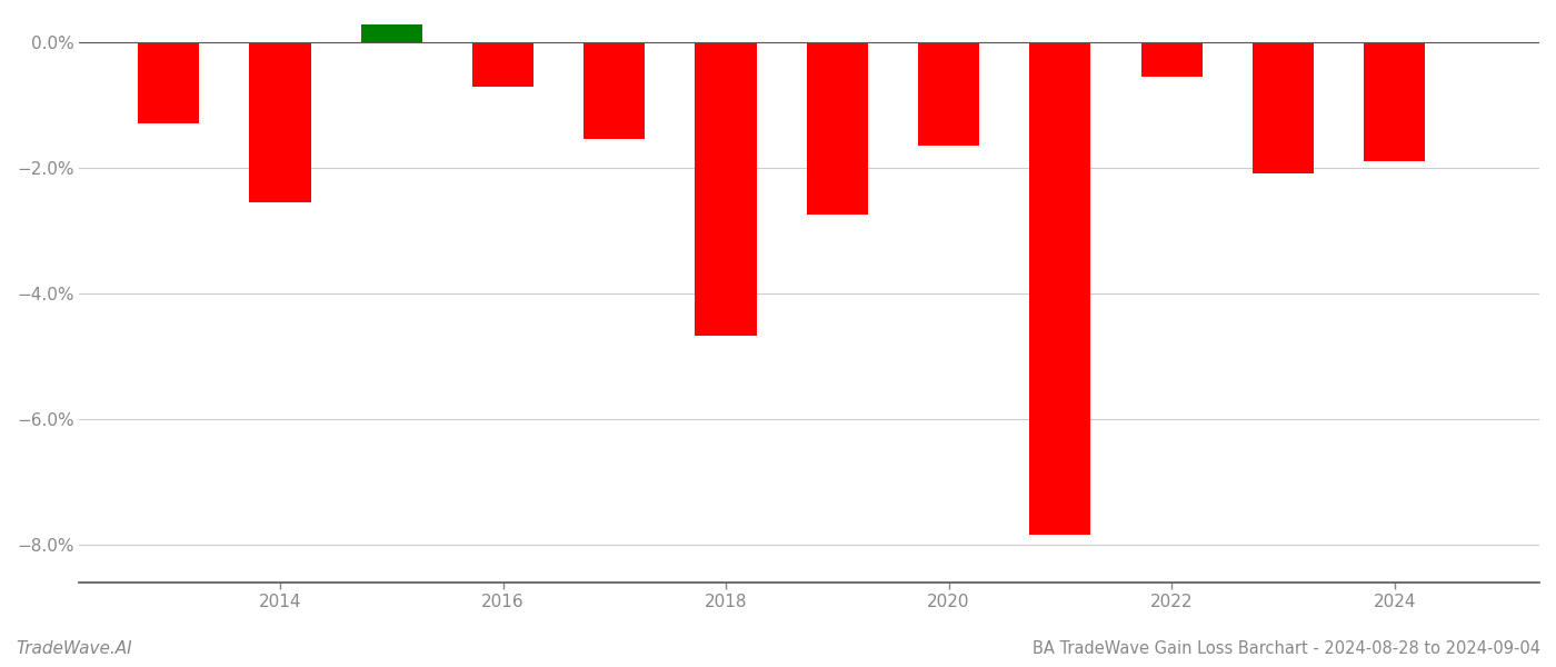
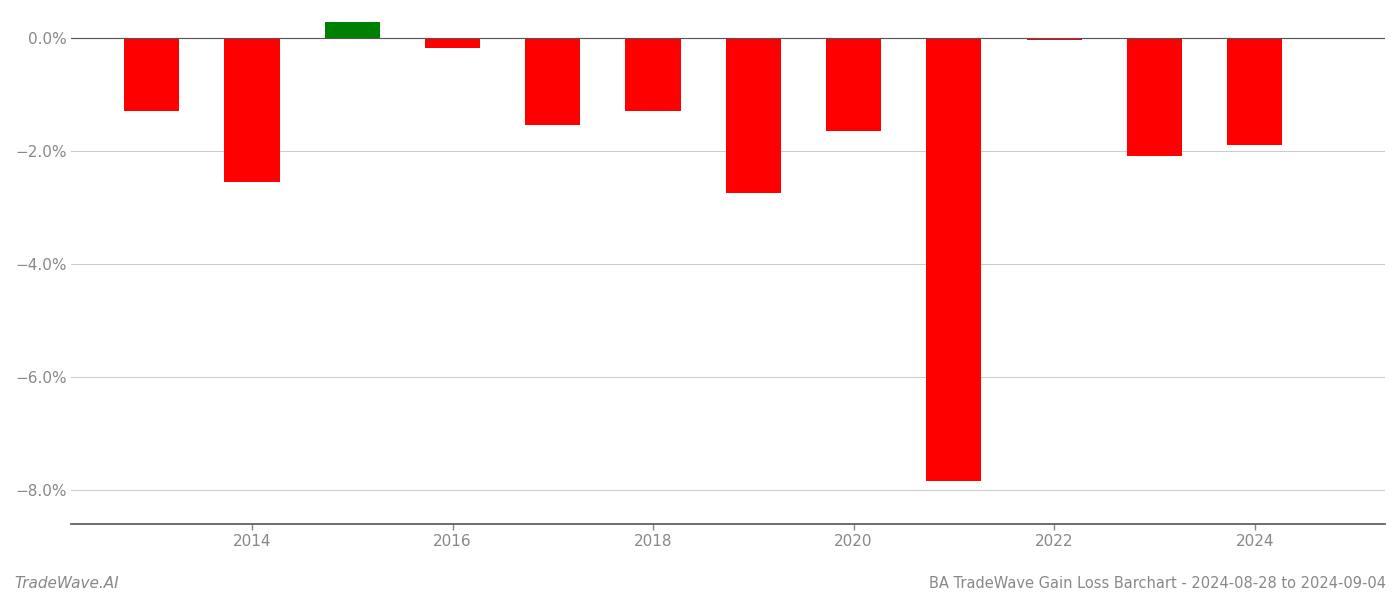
2016: -0.72% -> -0.18%
2018: -4.68% -> -1.30%
2022: -0.56% -> -0.05%
